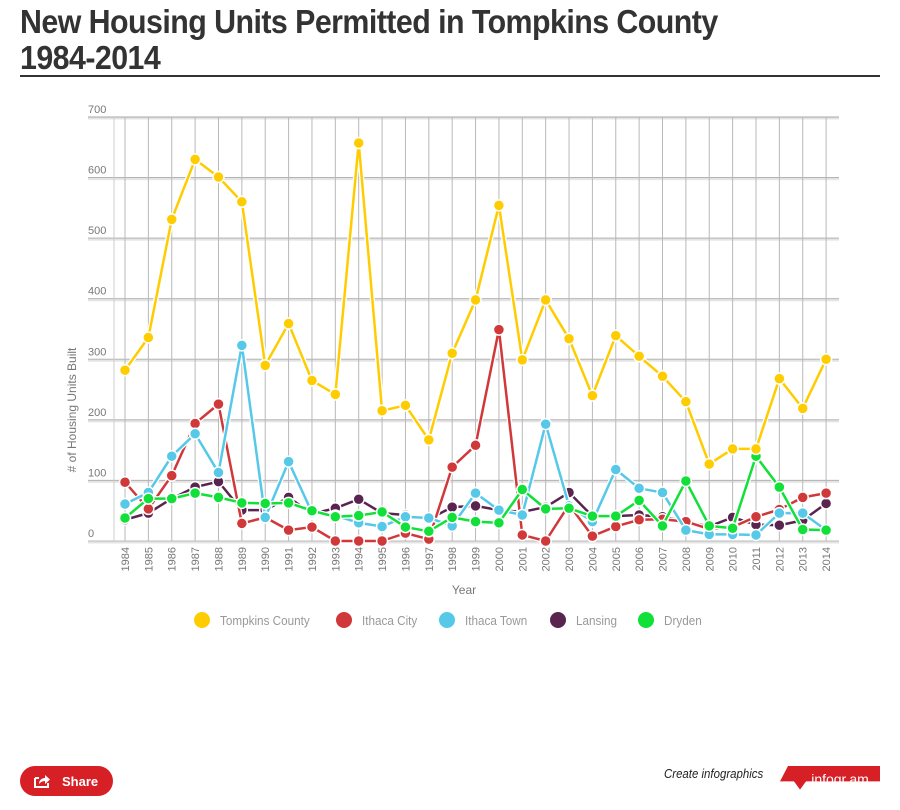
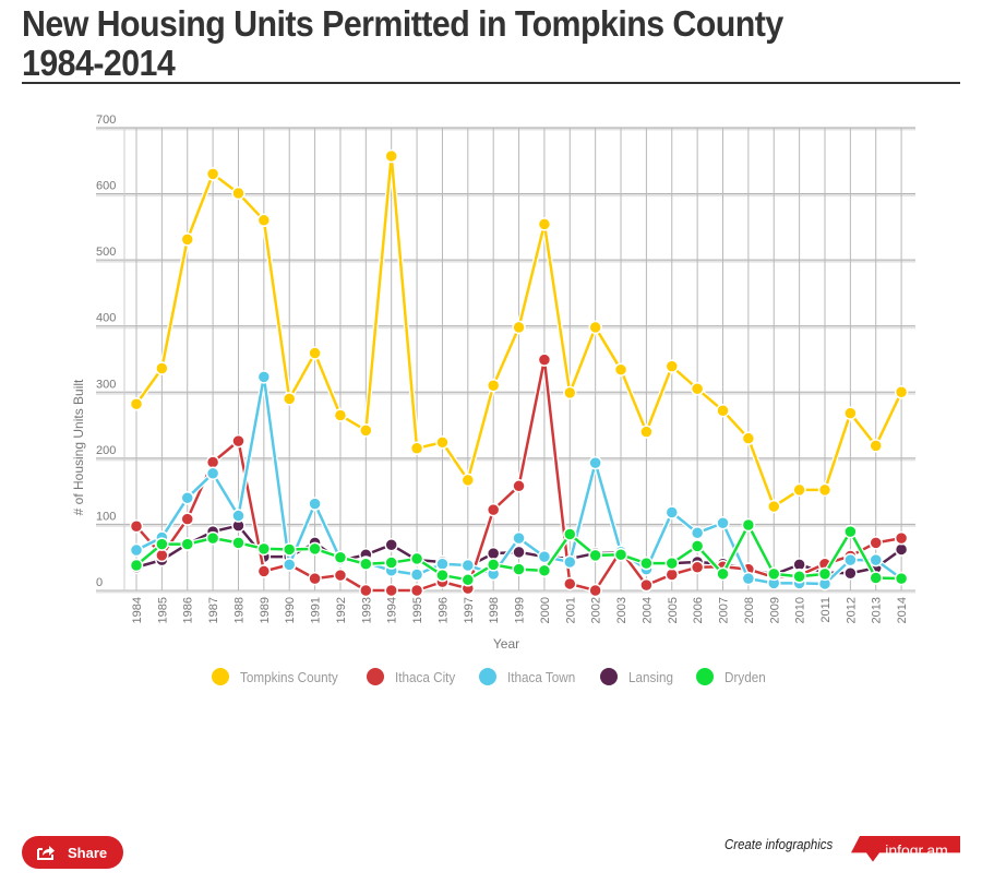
Lansing/2003: 80 -> 60
Ithaca Town/2007: 80 -> 100
Dryden/2011: 140 -> 20
